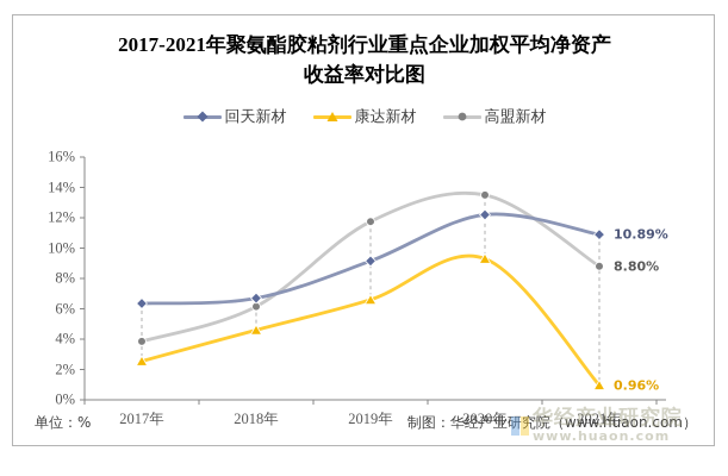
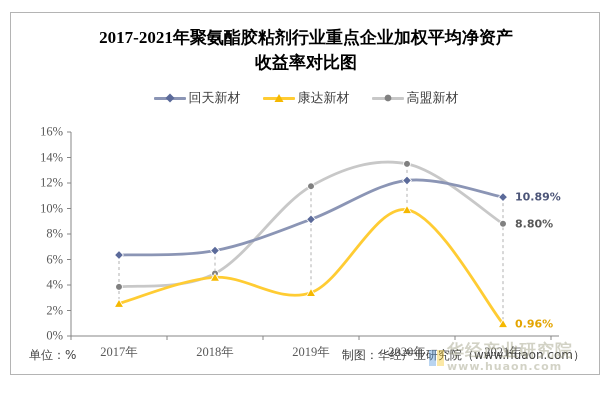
高盟新材/2018年: 6.2% -> 4.9%
康达新材/2019年: 6.6% -> 3.4%
康达新材/2020年: 9.3% -> 9.9%
